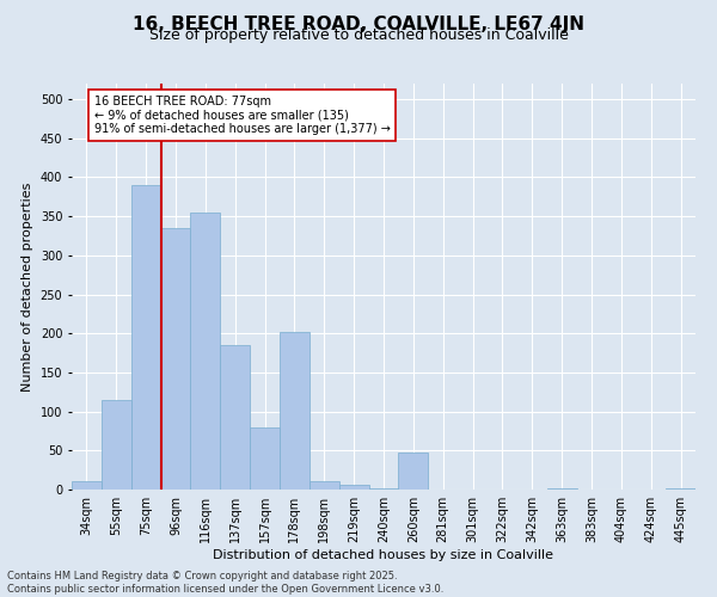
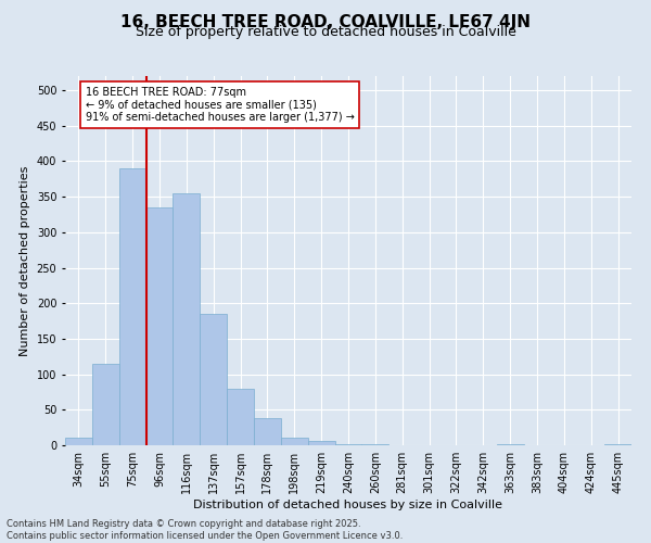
178sqm: 202 -> 38
260sqm: 48 -> 1
